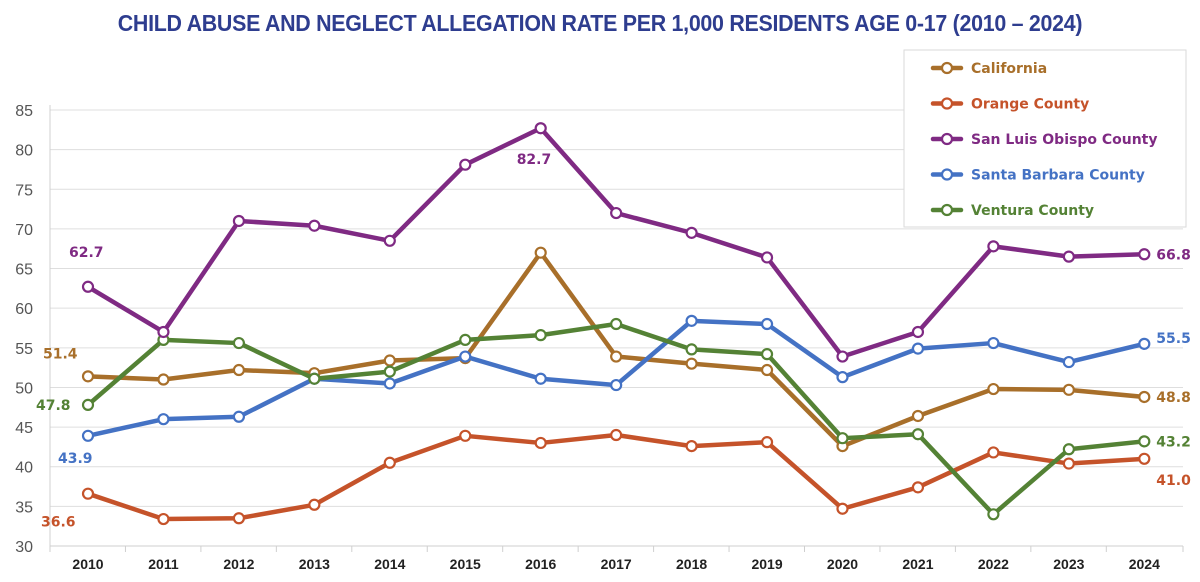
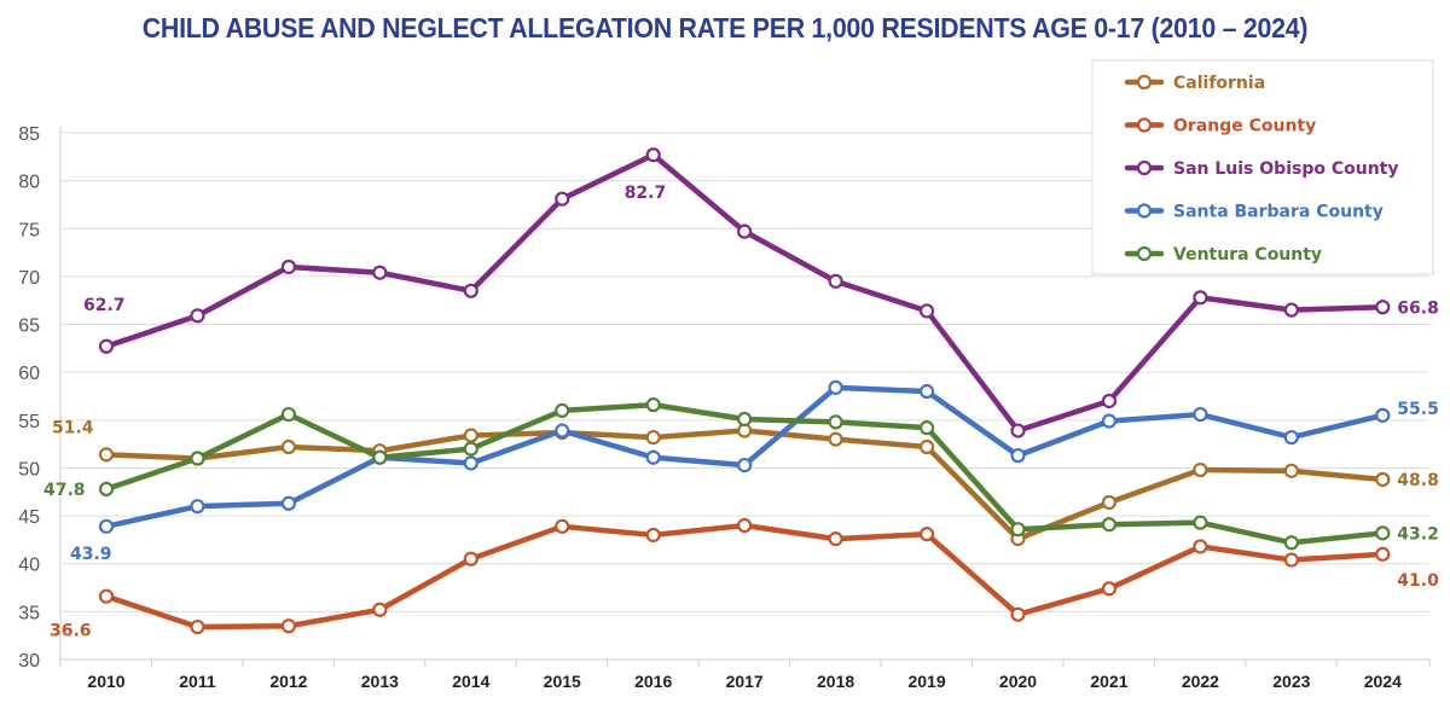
San Luis Obispo County/2011: 57 -> 66
Ventura County/2011: 56 -> 51
California/2016: 67 -> 53
San Luis Obispo County/2017: 72 -> 75
Ventura County/2017: 58 -> 55
Ventura County/2022: 34 -> 44
